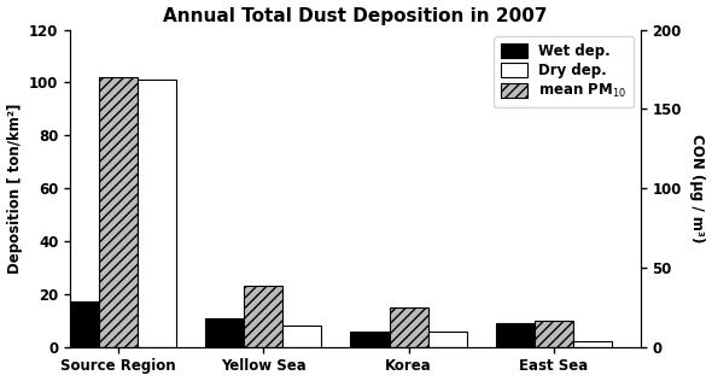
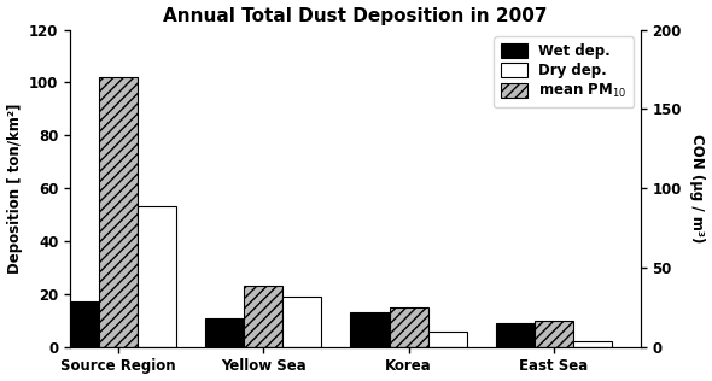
Dry dep./Source Region: 101 -> 53
Dry dep./Yellow Sea: 8 -> 19
Wet dep./Korea: 6 -> 13
